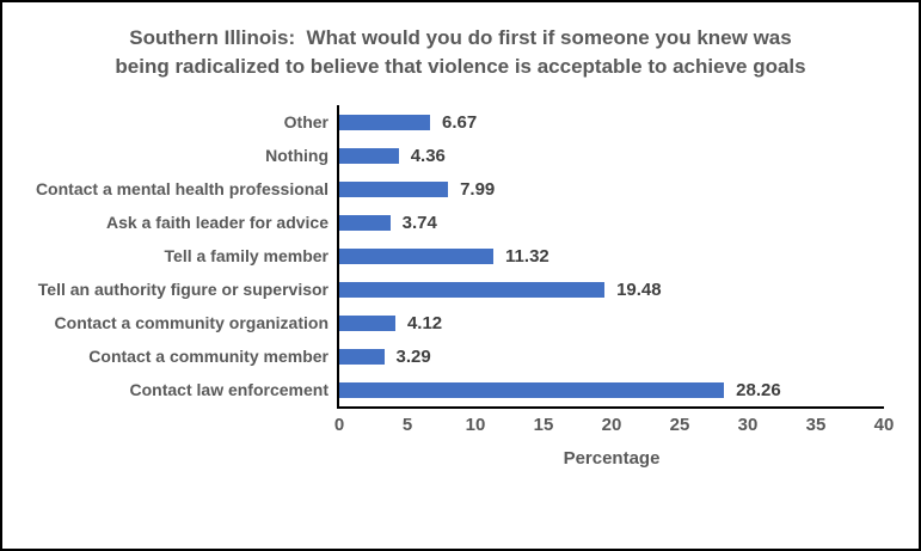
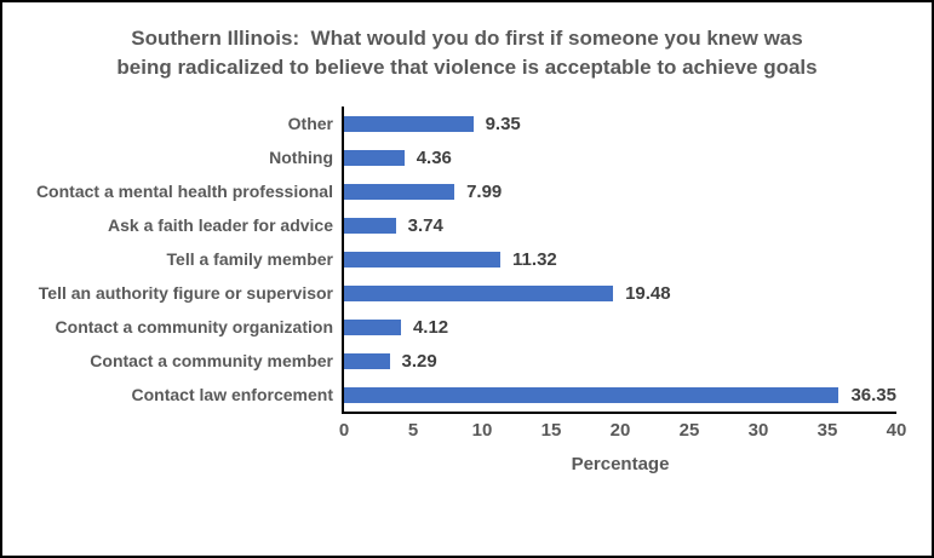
Other: 6.67 -> 9.35
Contact law enforcement: 28.26 -> 36.35
